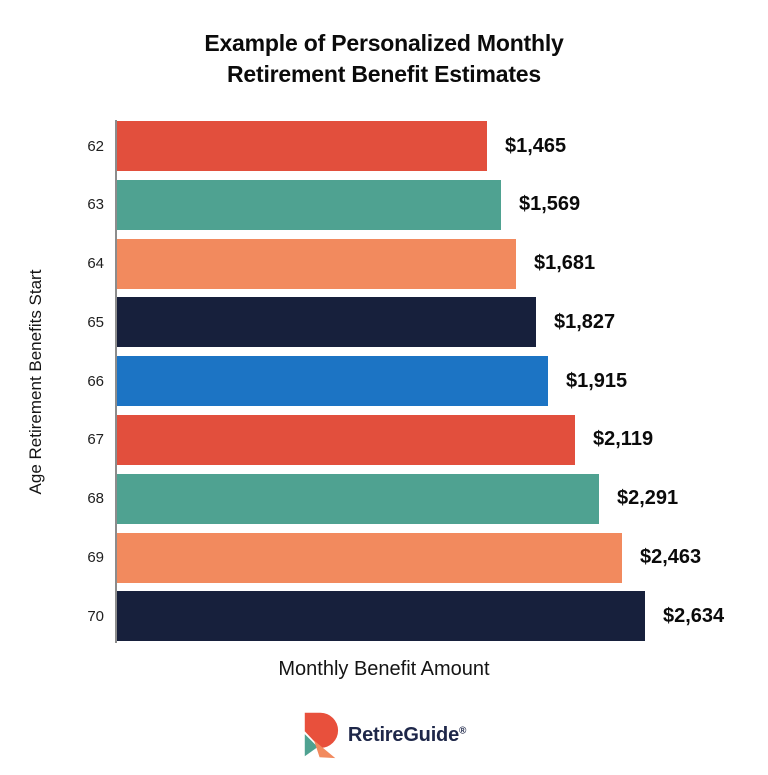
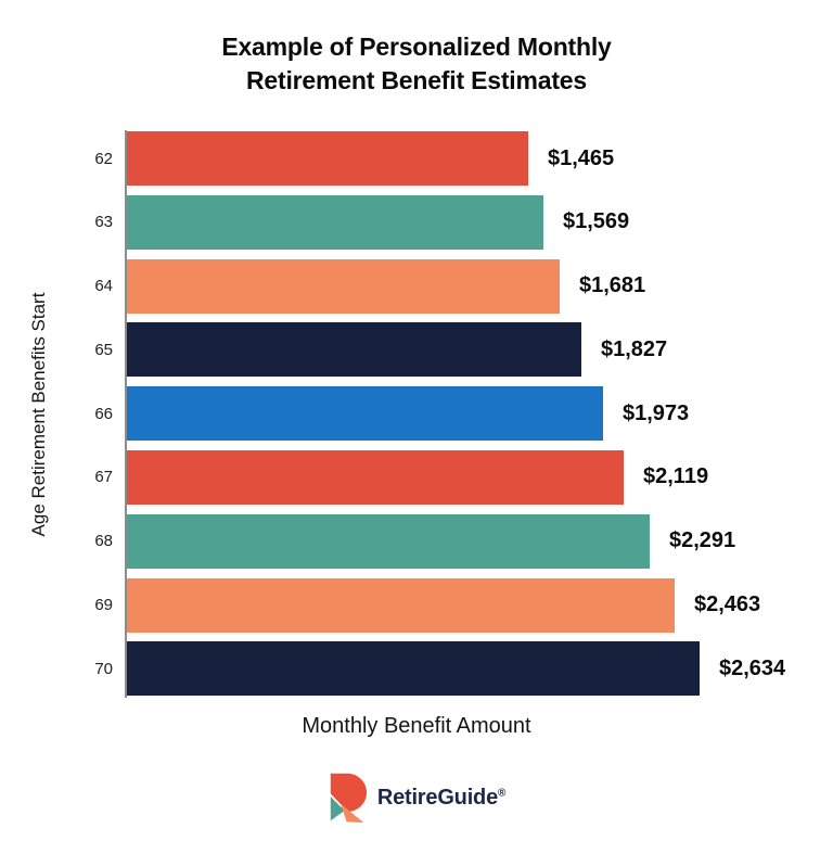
66: $1,915 -> $1,973
